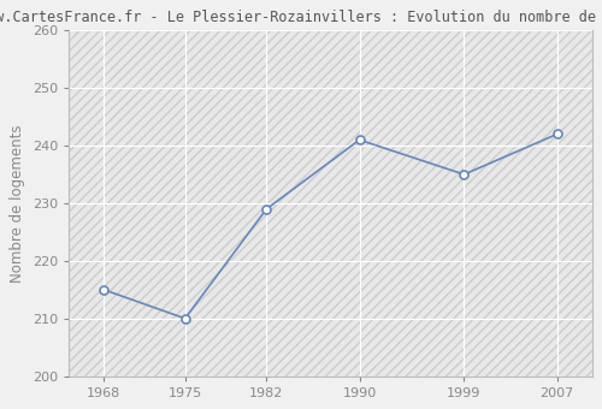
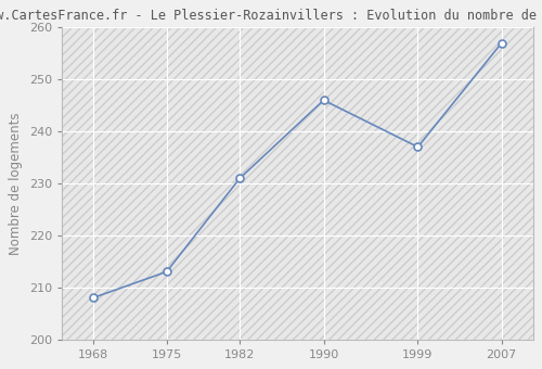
1968: 215 -> 208
1975: 210 -> 213
1982: 229 -> 231
1990: 241 -> 246
1999: 235 -> 237
2007: 242 -> 257
